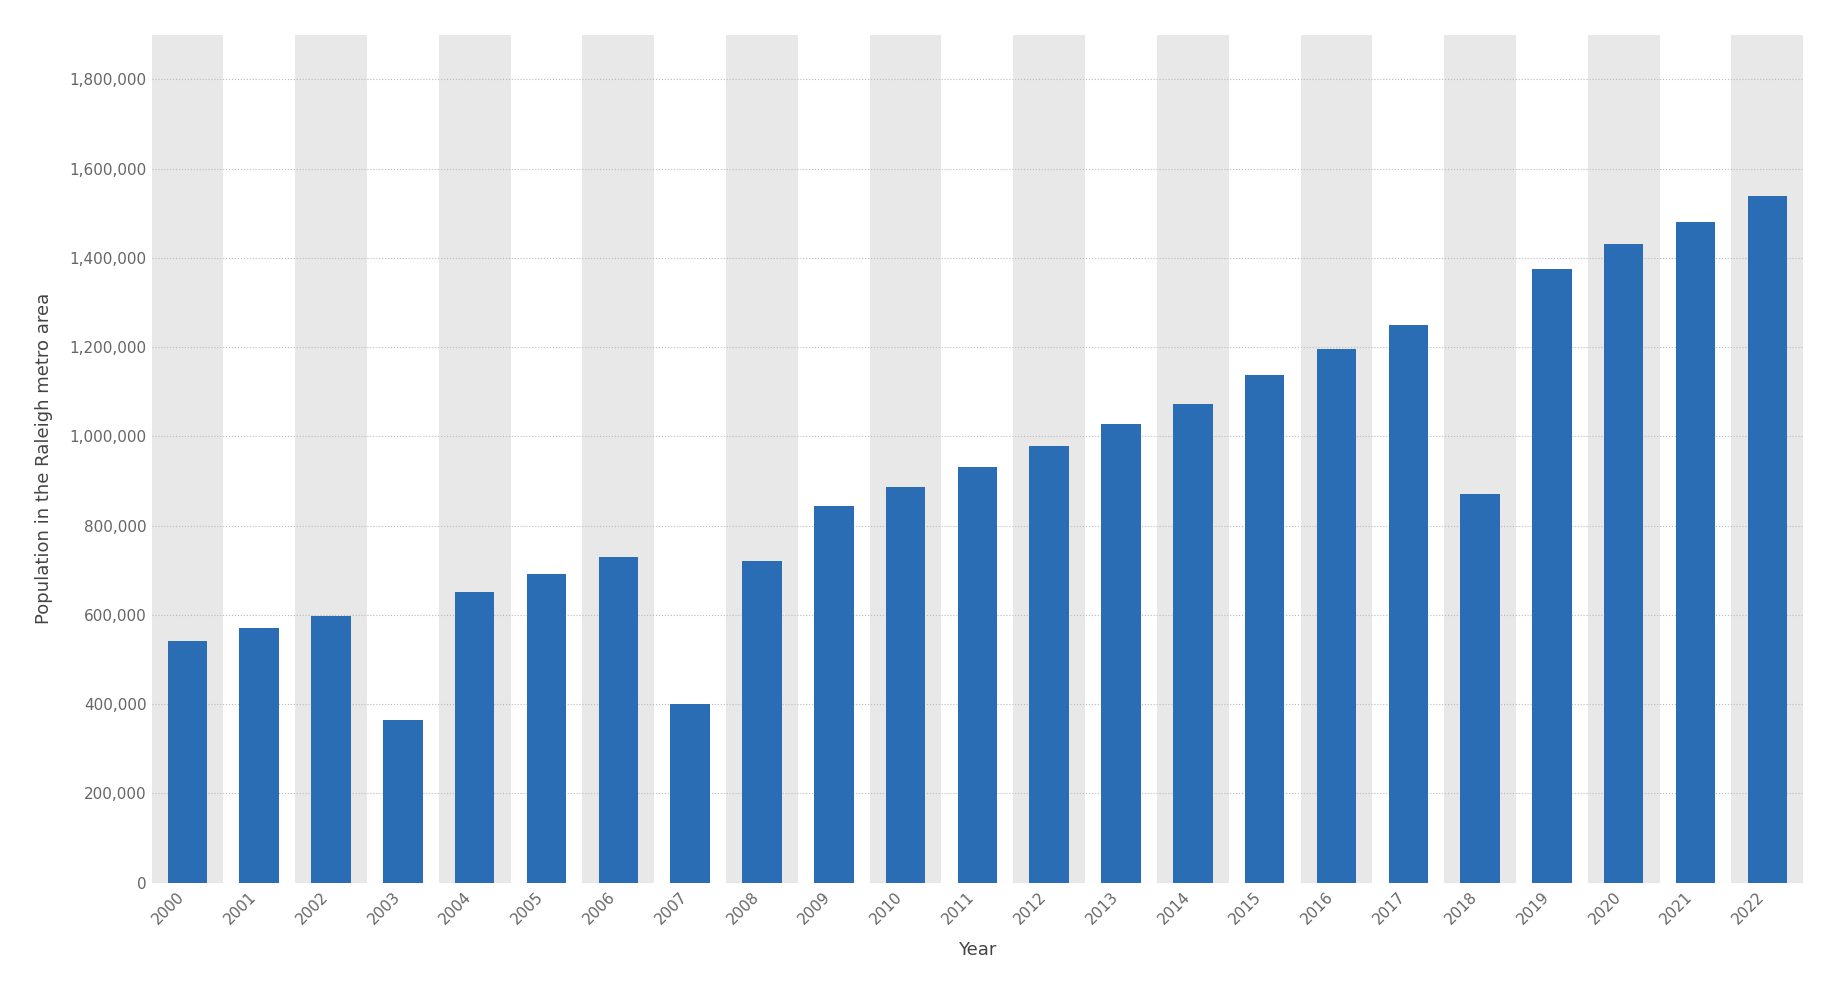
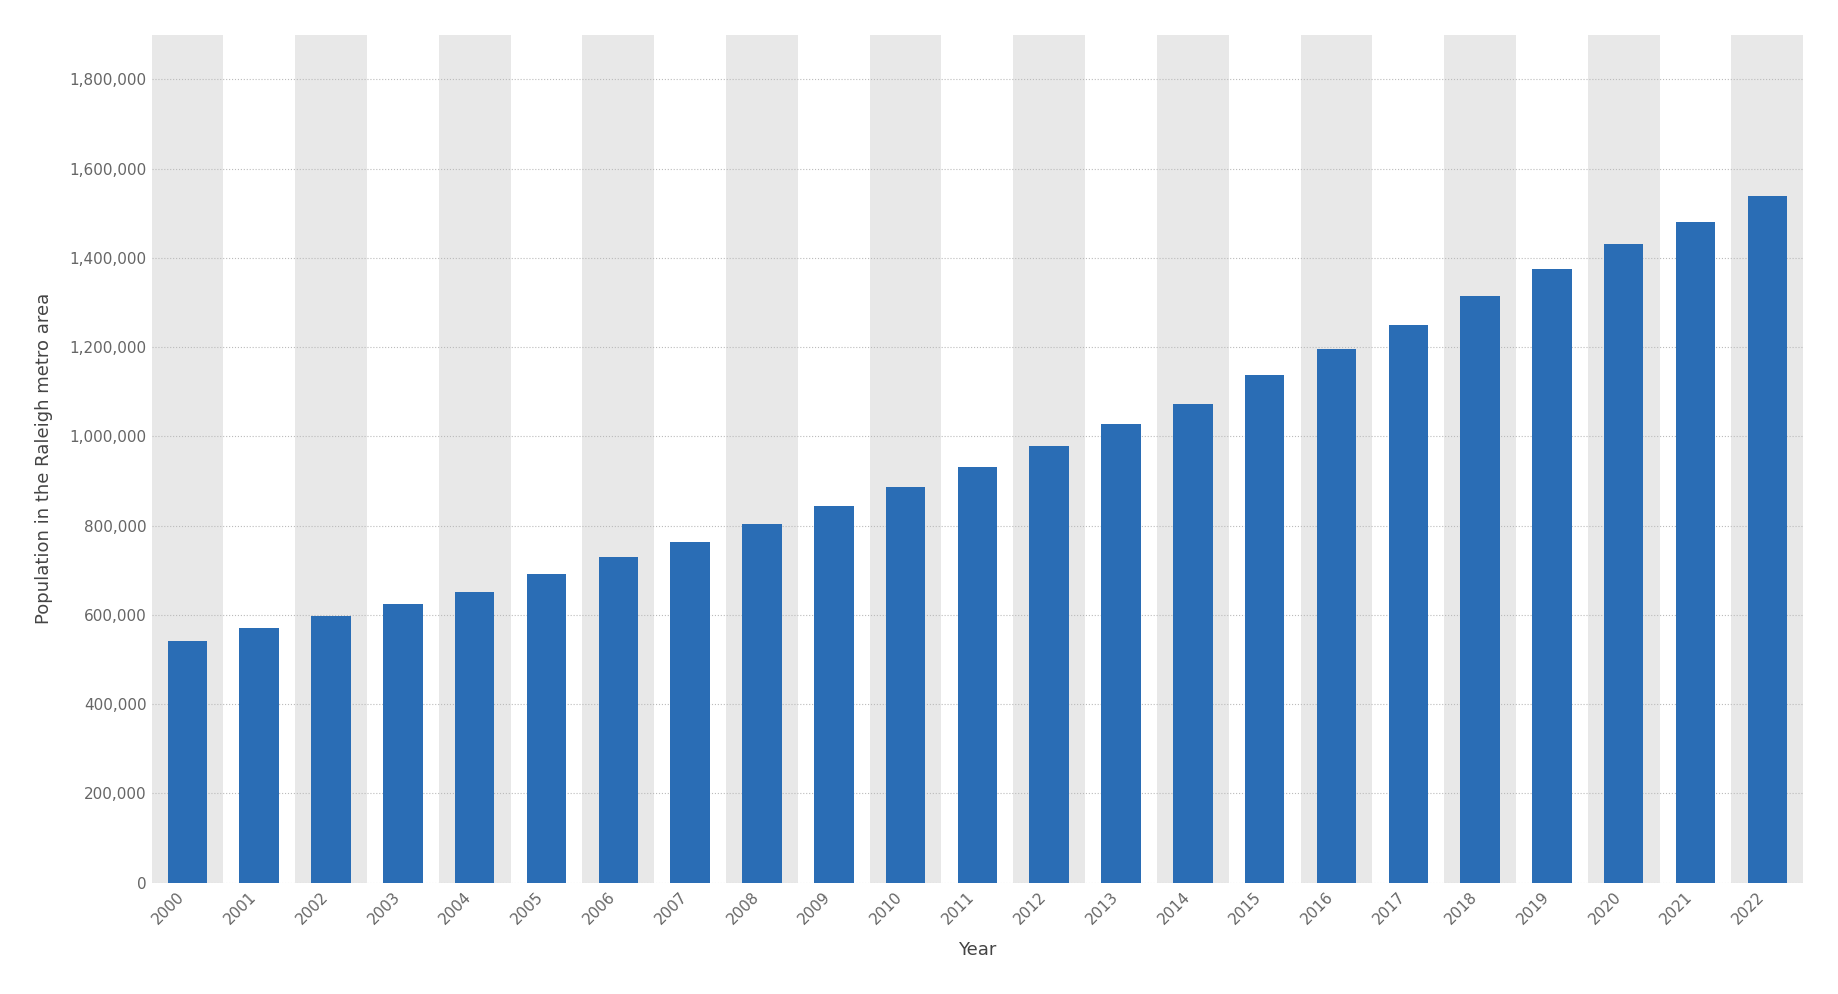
2003: 365,000 -> 624,000
2007: 400,000 -> 763,000
2008: 720,000 -> 803,000
2018: 870,000 -> 1,315,000
